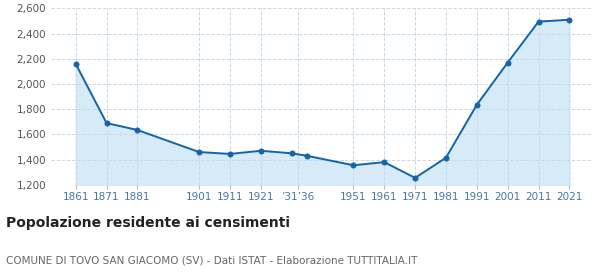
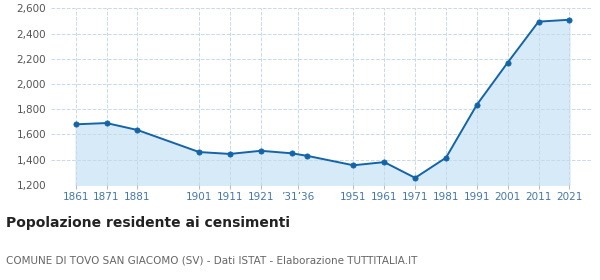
1861: 2,160 -> 1,680
